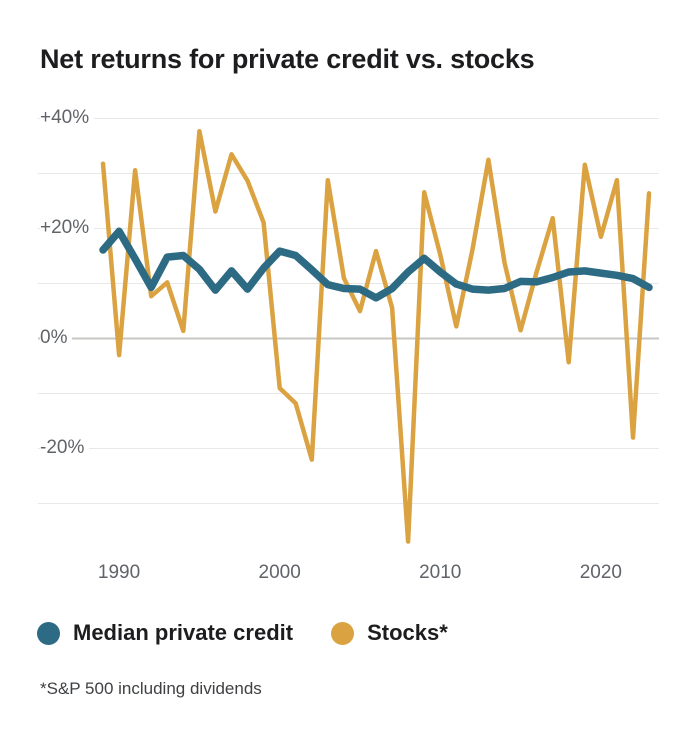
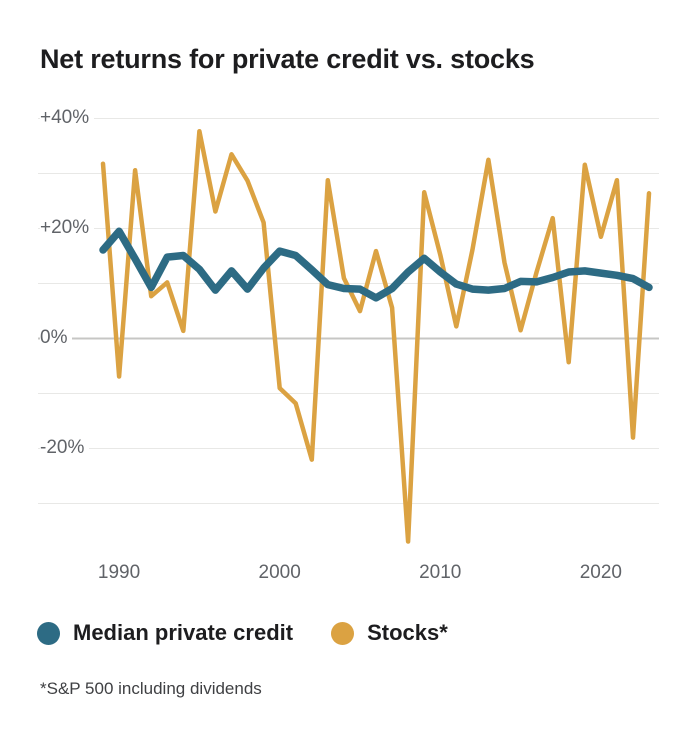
Stocks*/1990: -3% -> -7%
